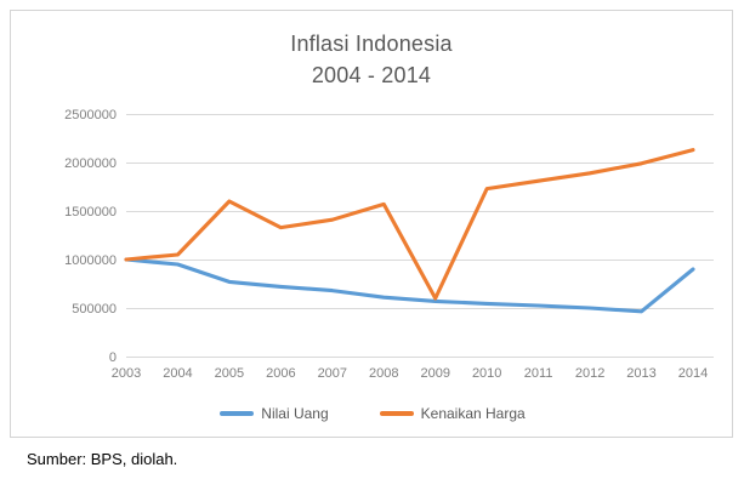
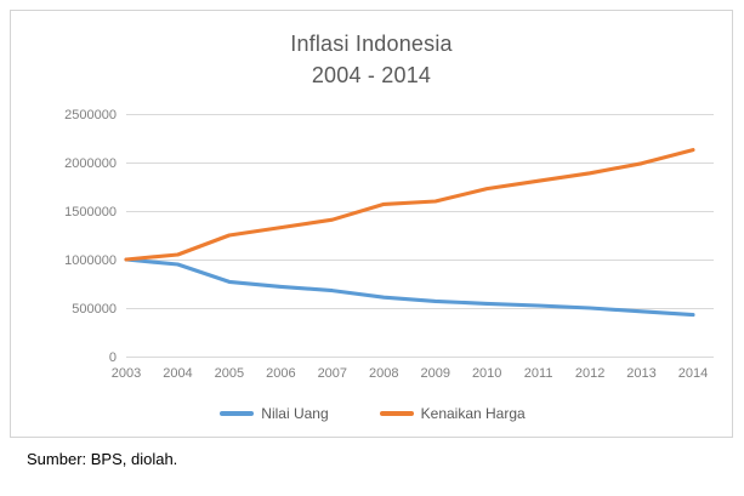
Kenaikan Harga/2005: 1600000 -> 1200000
Kenaikan Harga/2009: 600000 -> 1600000
Nilai Uang/2014: 900000 -> 400000
